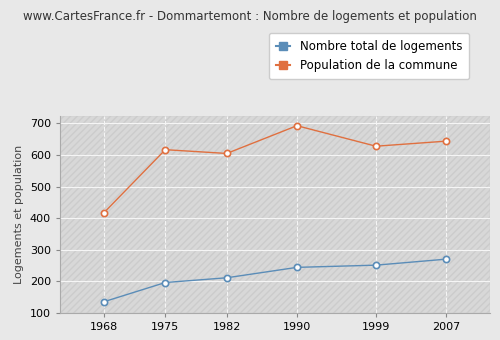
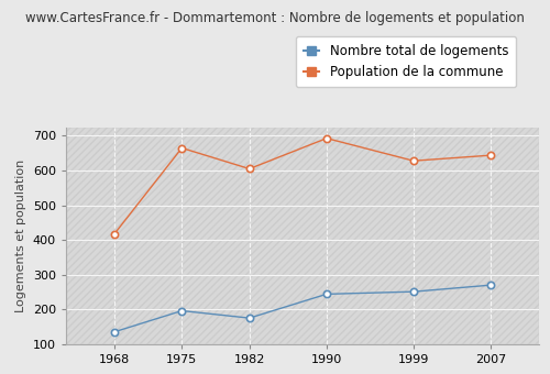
Population de la commune/1975: 617 -> 665
Nombre total de logements/1982: 211 -> 175
